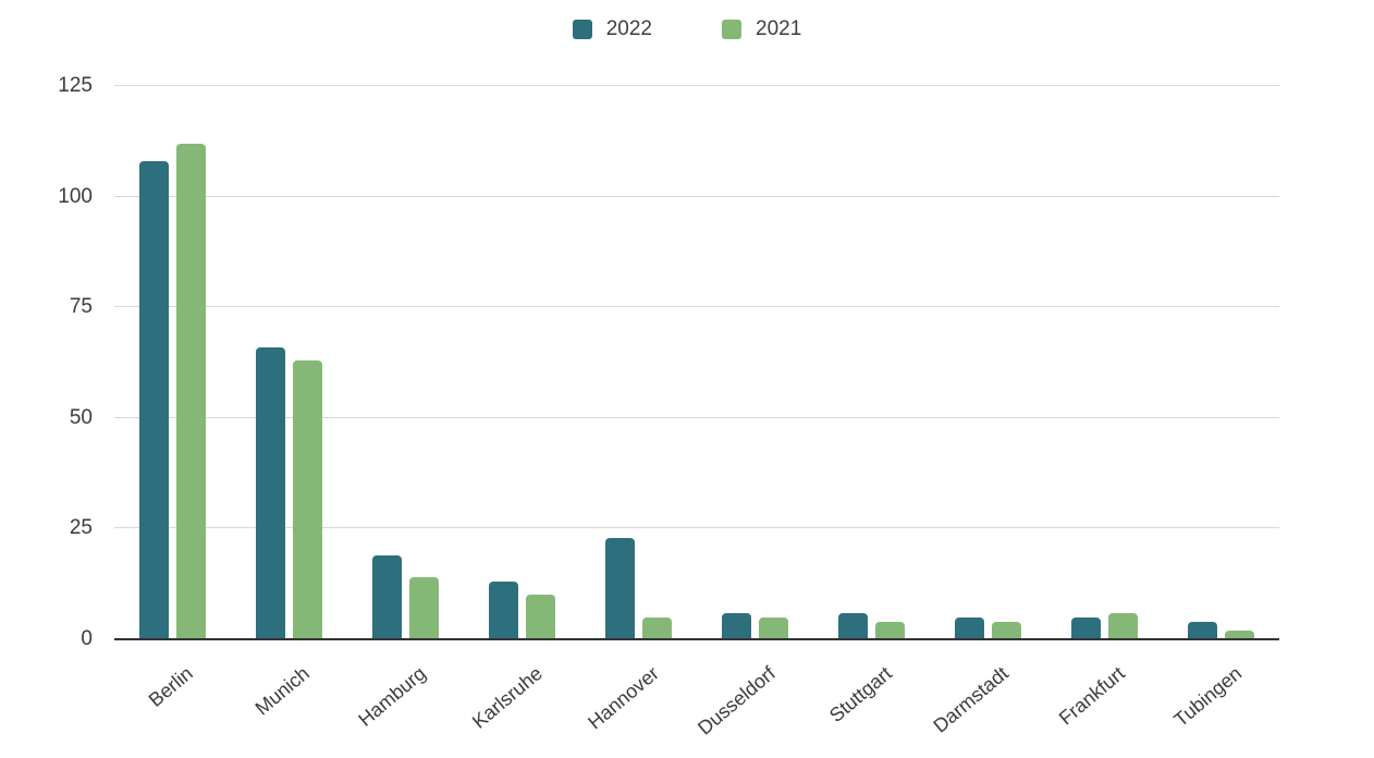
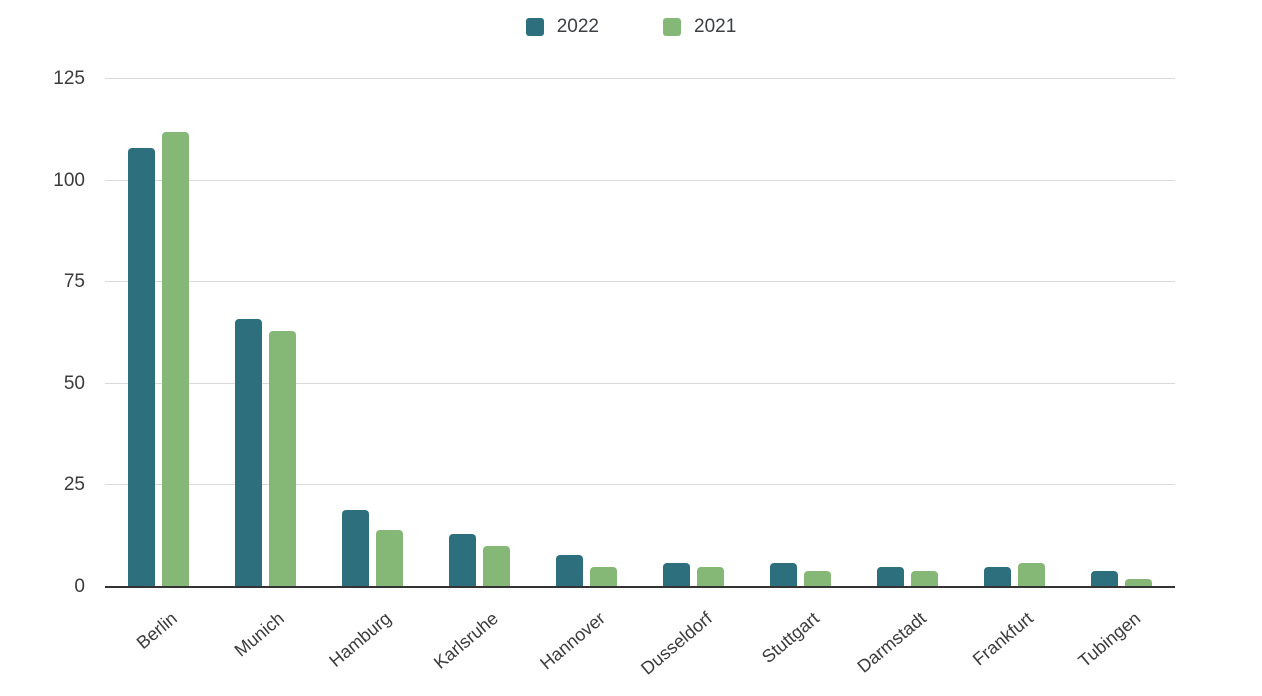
2022/Hannover: 23 -> 8
